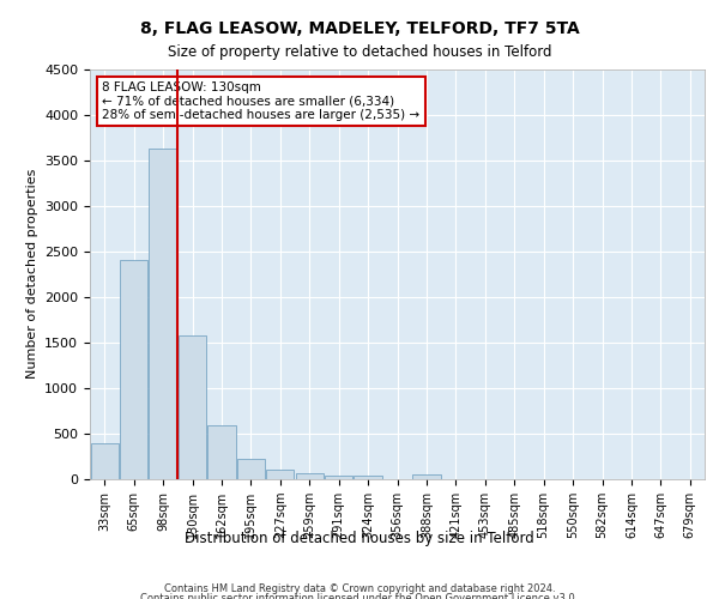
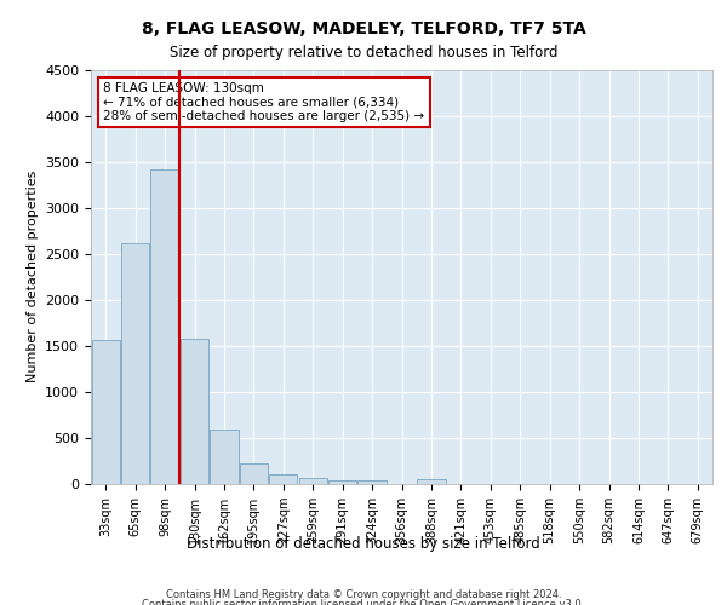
33sqm: 390 -> 1560
65sqm: 2400 -> 2620
98sqm: 3620 -> 3420
